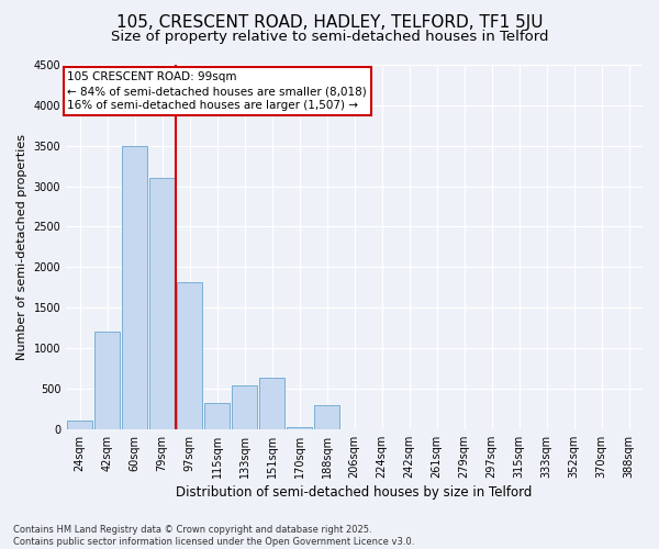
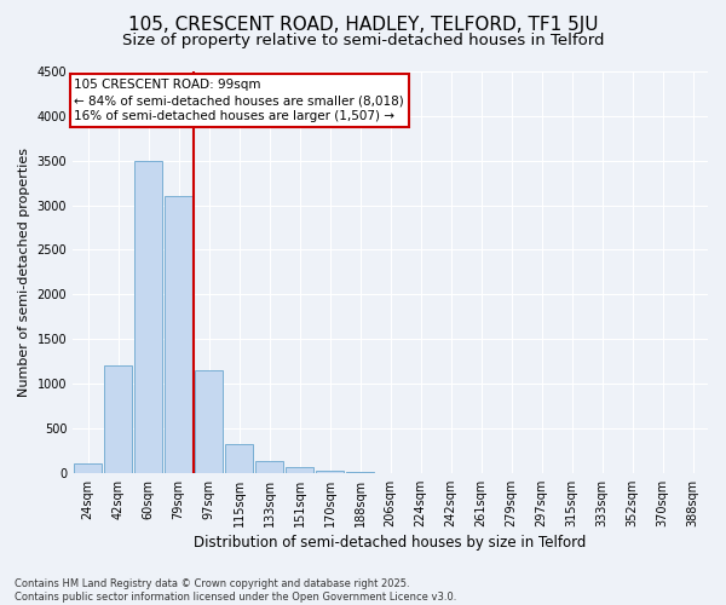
97sqm: 1820 -> 1150
133sqm: 540 -> 130
151sqm: 640 -> 70
188sqm: 300 -> 0
